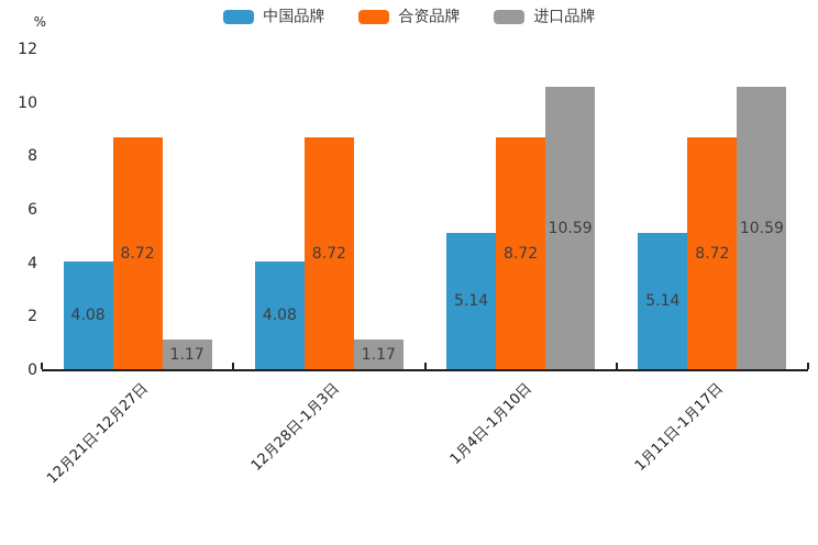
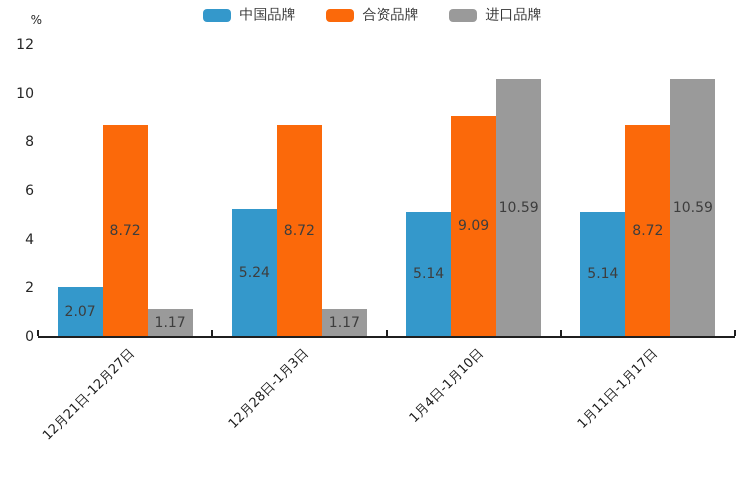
中国品牌/12月21日-12月27日: 4.08 -> 2.07
中国品牌/12月28日-1月3日: 4.08 -> 5.24
合资品牌/1月4日-1月10日: 8.72 -> 9.09
